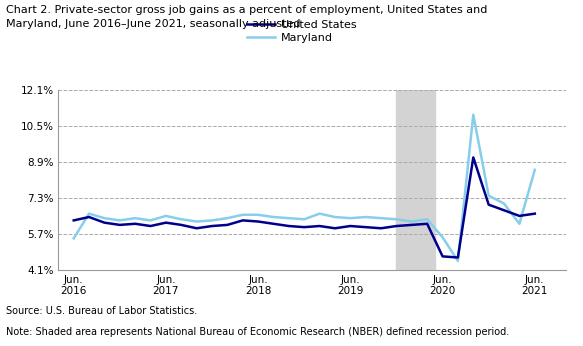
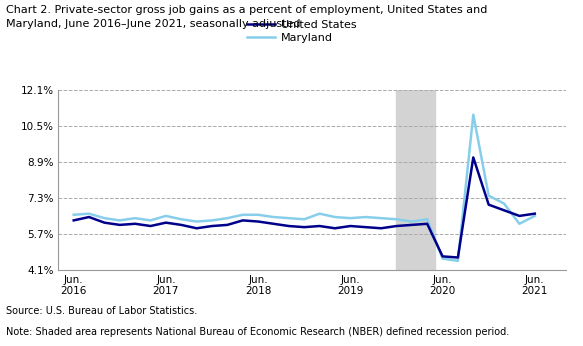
Maryland/Jun. 2016: 5.50% -> 6.55%
Maryland/Jun. 2020: 5.55% -> 4.60%
Maryland/Jun. 2021: 8.55% -> 6.50%
